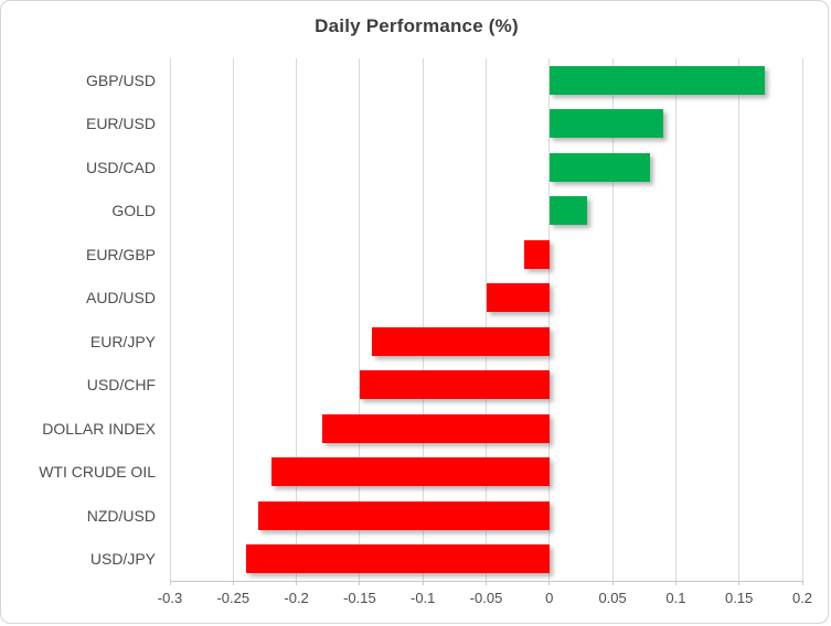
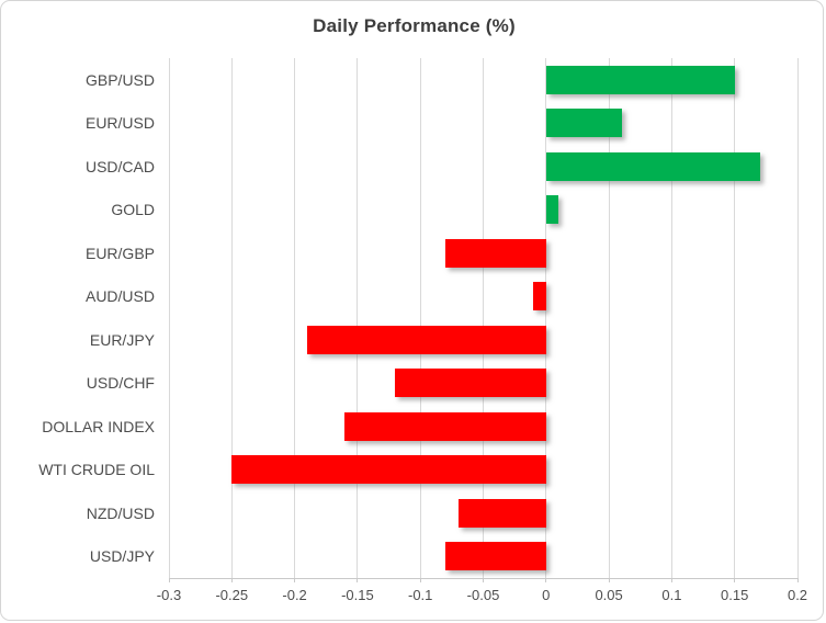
GBP/USD: 0.17 -> 0.15
EUR/USD: 0.09 -> 0.06
USD/CAD: 0.08 -> 0.17
GOLD: 0.03 -> 0.01
EUR/GBP: -0.02 -> -0.08
AUD/USD: -0.05 -> -0.01
EUR/JPY: -0.14 -> -0.19
USD/CHF: -0.15 -> -0.12
DOLLAR INDEX: -0.18 -> -0.16
WTI CRUDE OIL: -0.22 -> -0.25
NZD/USD: -0.23 -> -0.07
USD/JPY: -0.24 -> -0.08
